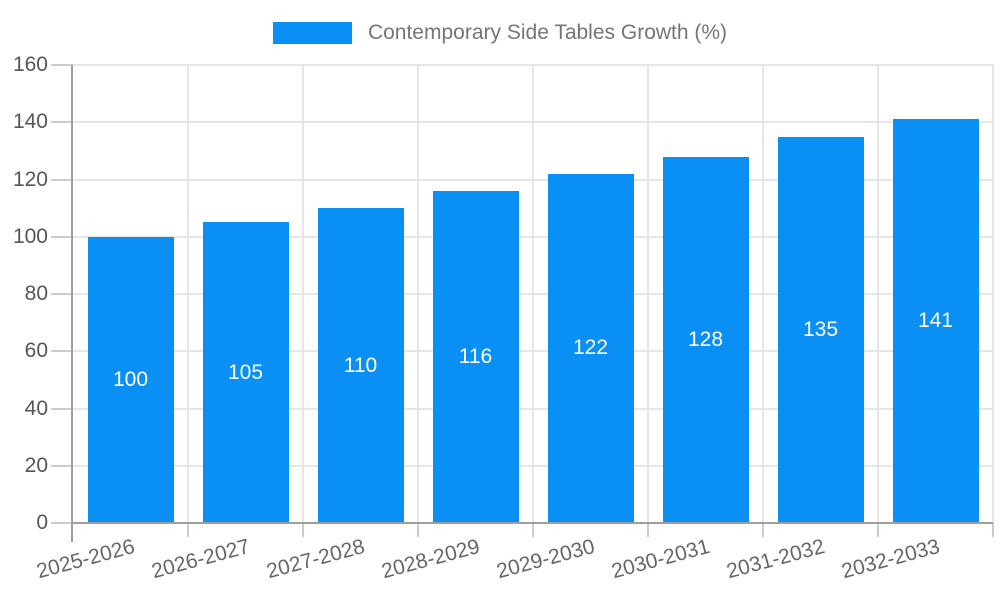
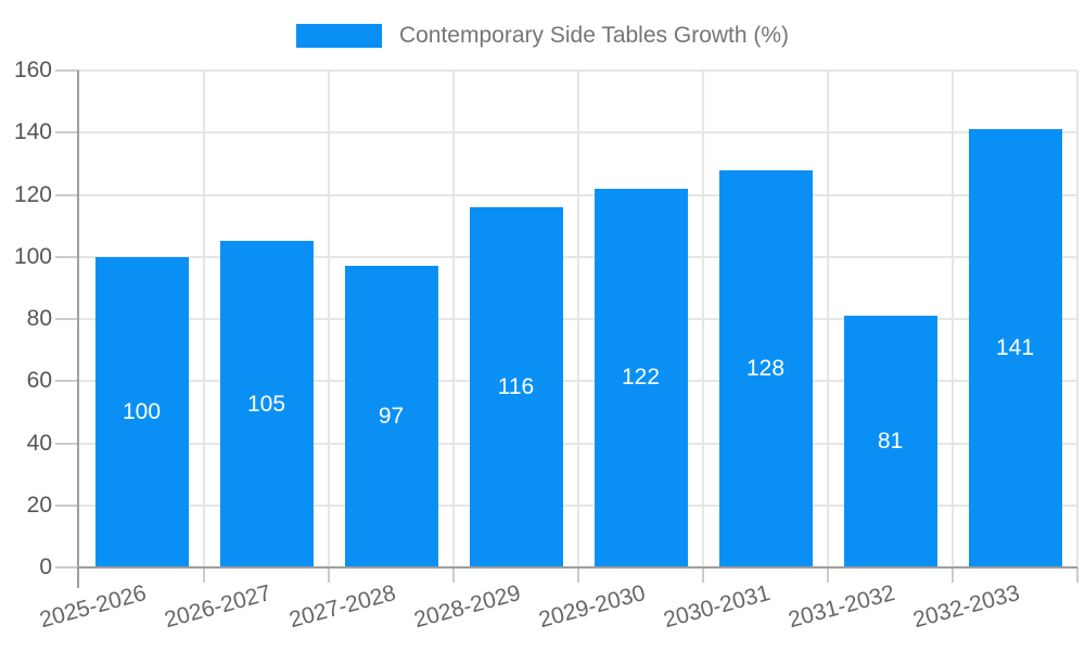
2027-2028: 110 -> 97
2031-2032: 135 -> 81
